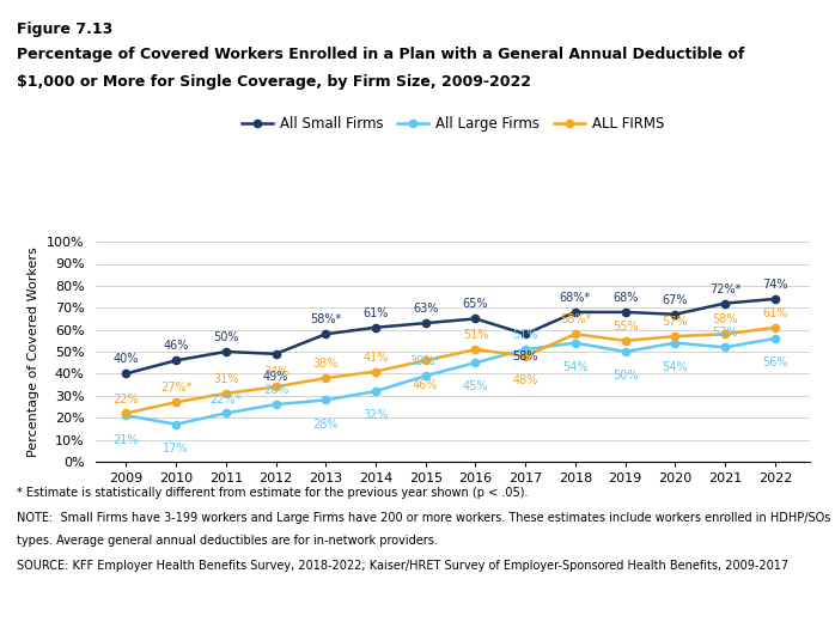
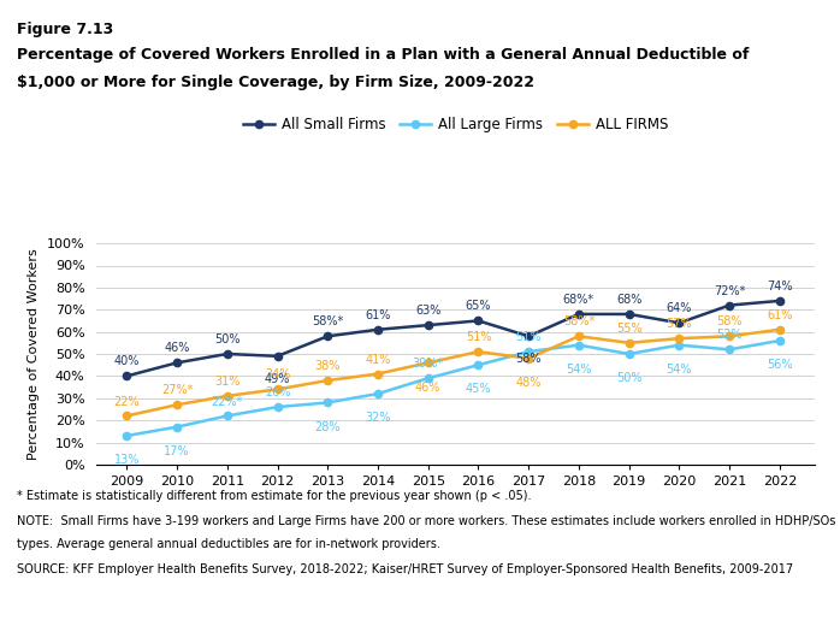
All Large Firms/2009: 21% -> 13%
All Small Firms/2020: 67% -> 64%
